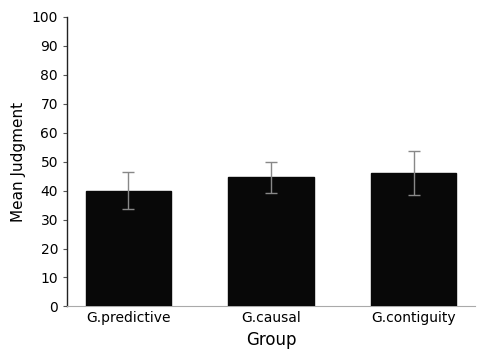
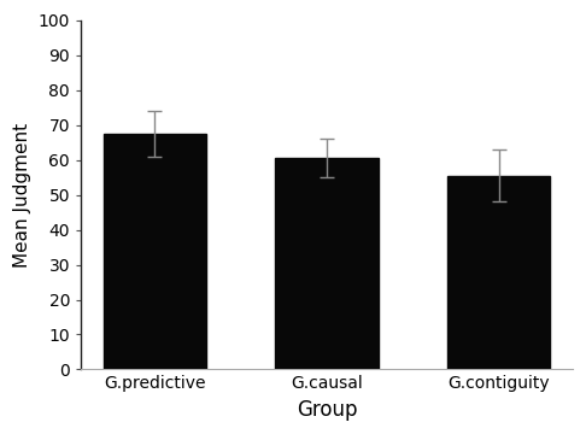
G.predictive: 40.0 -> 67.5
G.causal: 44.5 -> 60.5
G.contiguity: 46.0 -> 55.5
